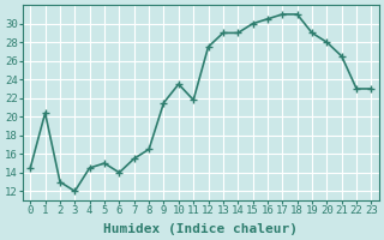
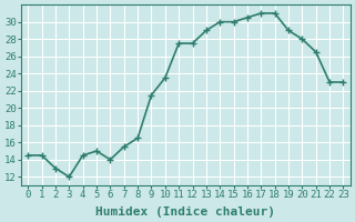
1: 20.4 -> 14.5
11: 21.8 -> 27.5
14: 29.0 -> 30.0
